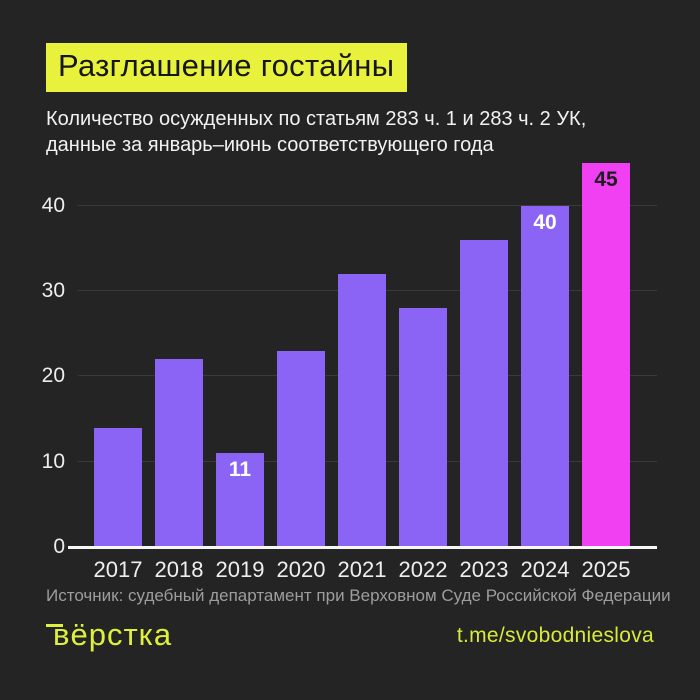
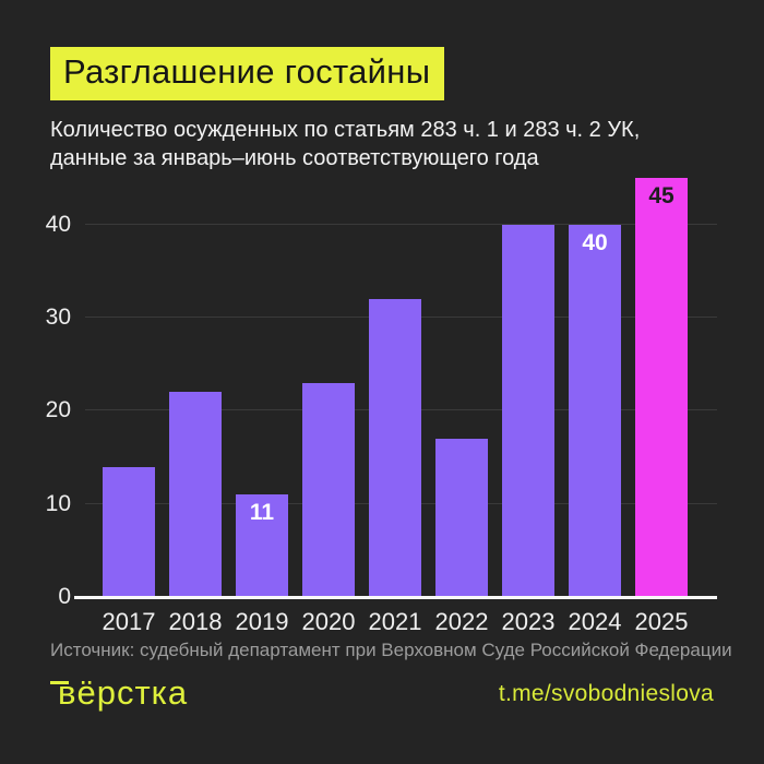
2022: 28 -> 17
2023: 36 -> 40
